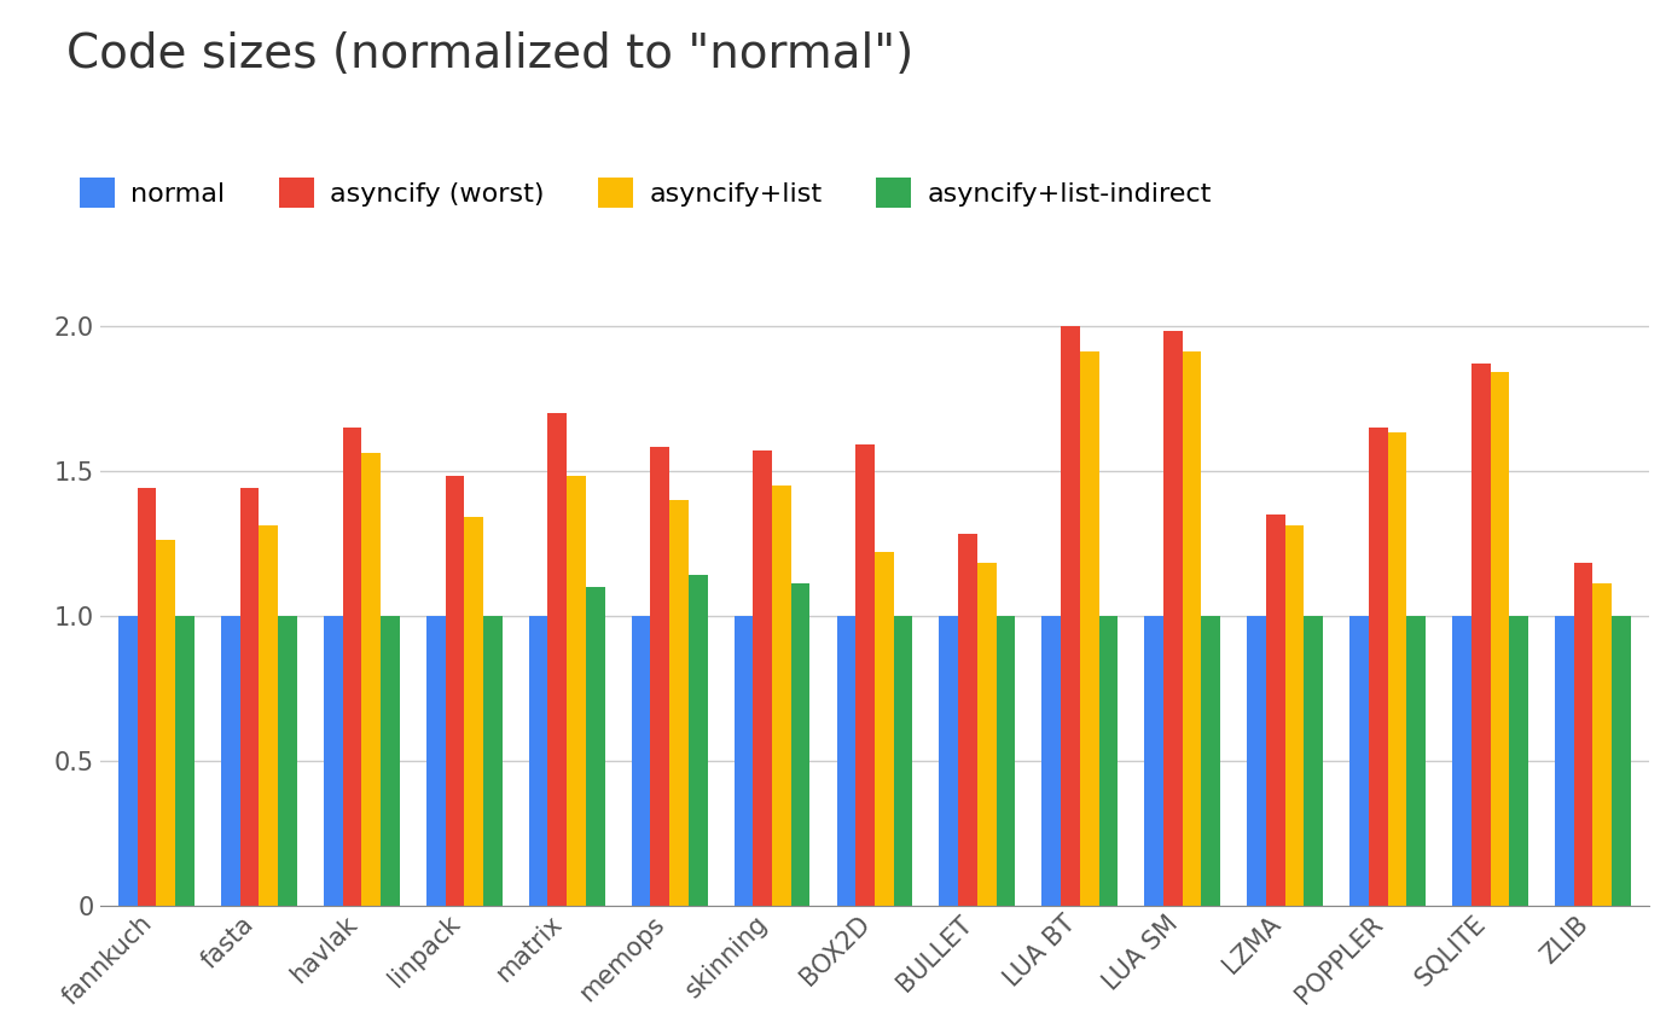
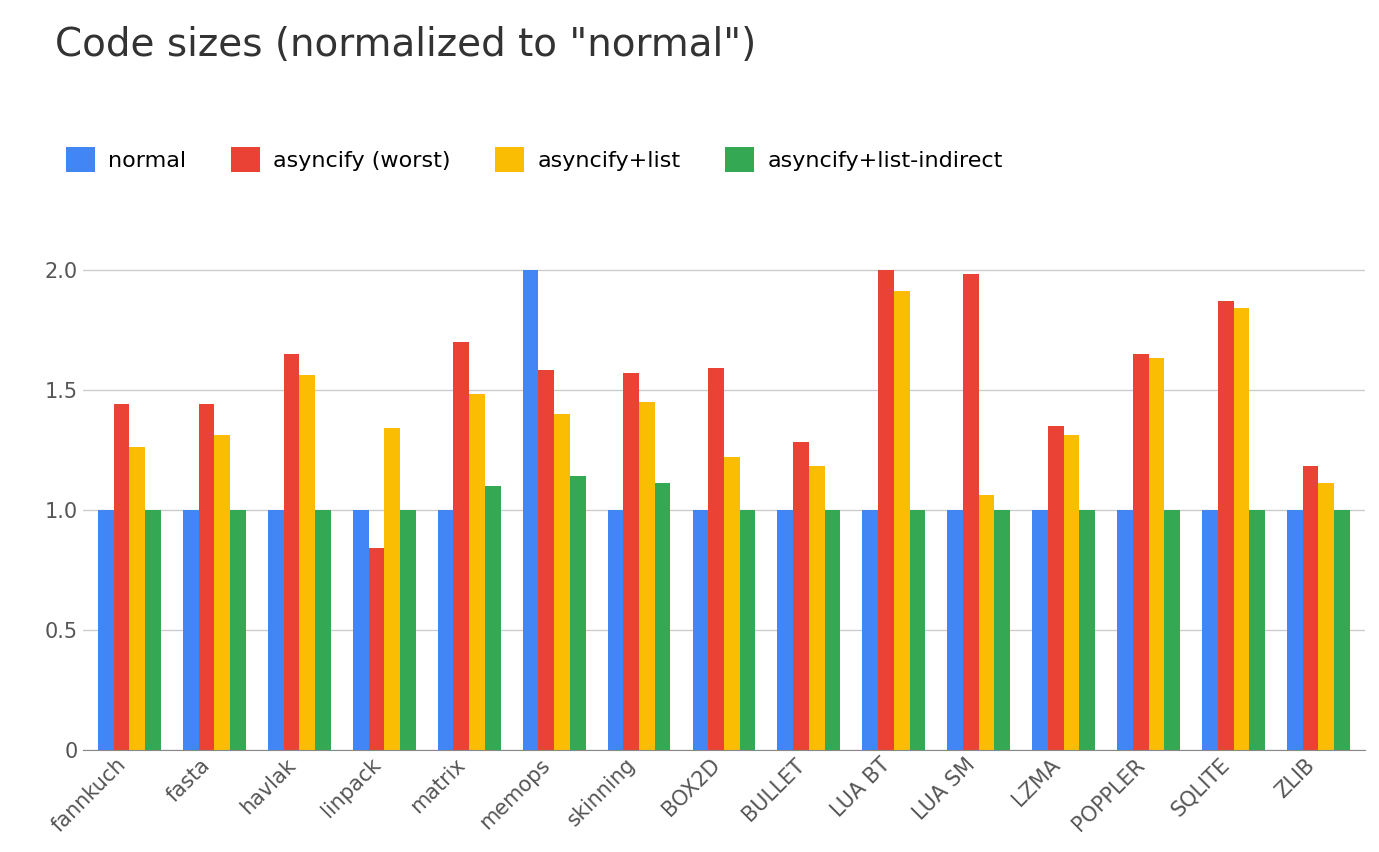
asyncify (worst)/linpack: 1.48 -> 0.84
normal/memops: 1 -> 2
asyncify+list/LUA SM: 1.91 -> 1.06
